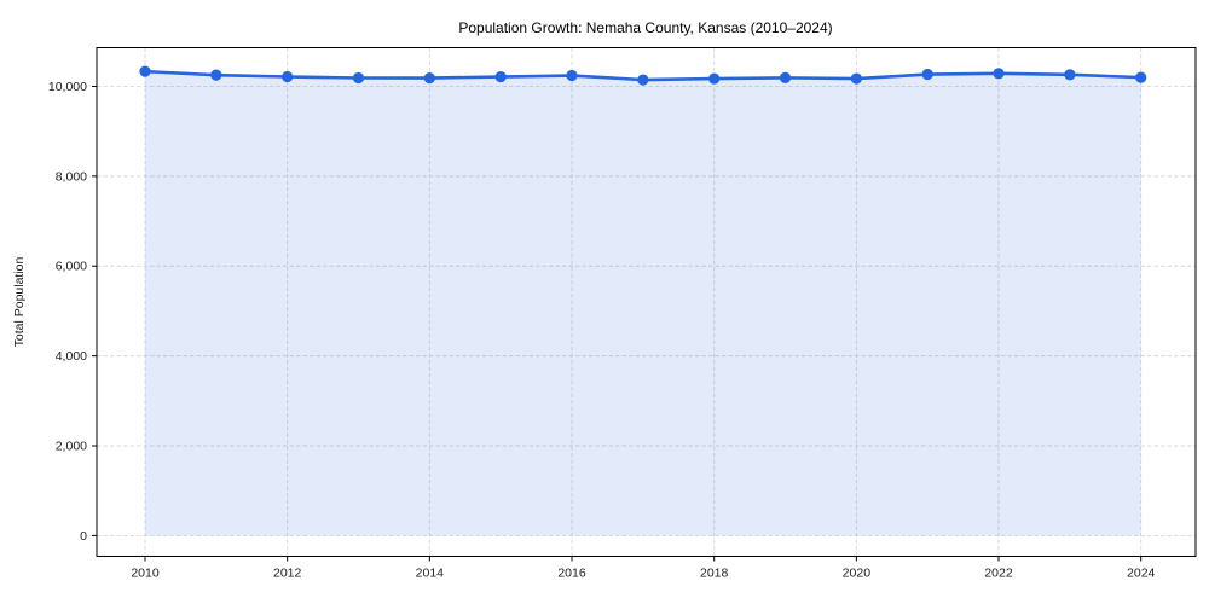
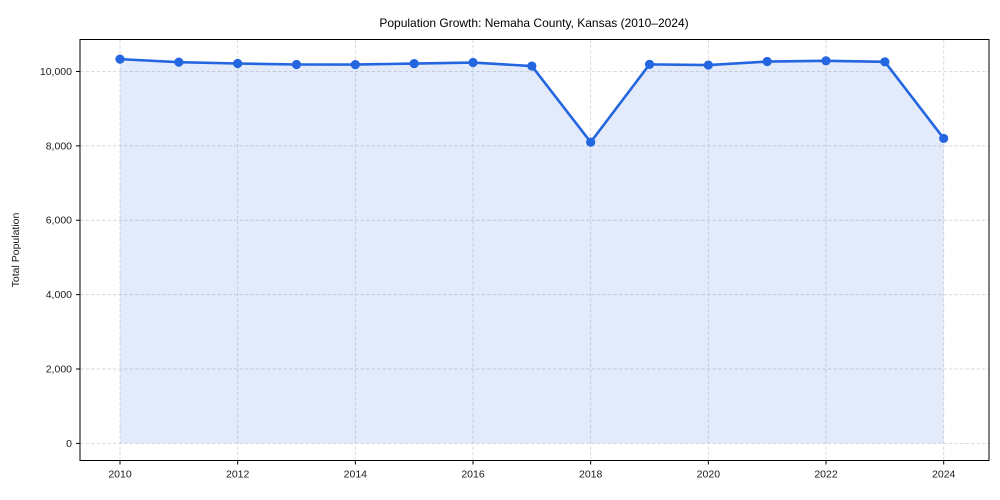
2018: 10200 -> 8100
2024: 10200 -> 8200
